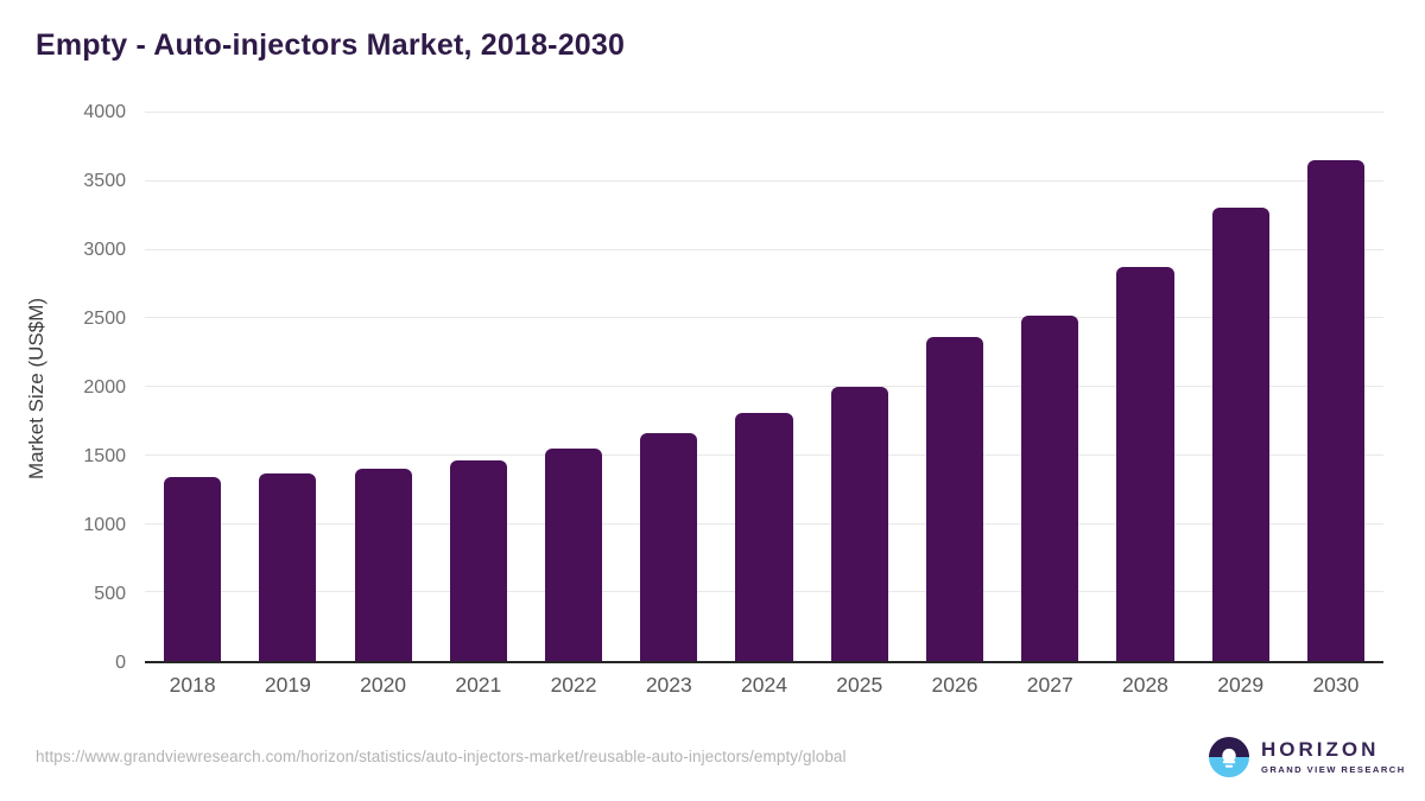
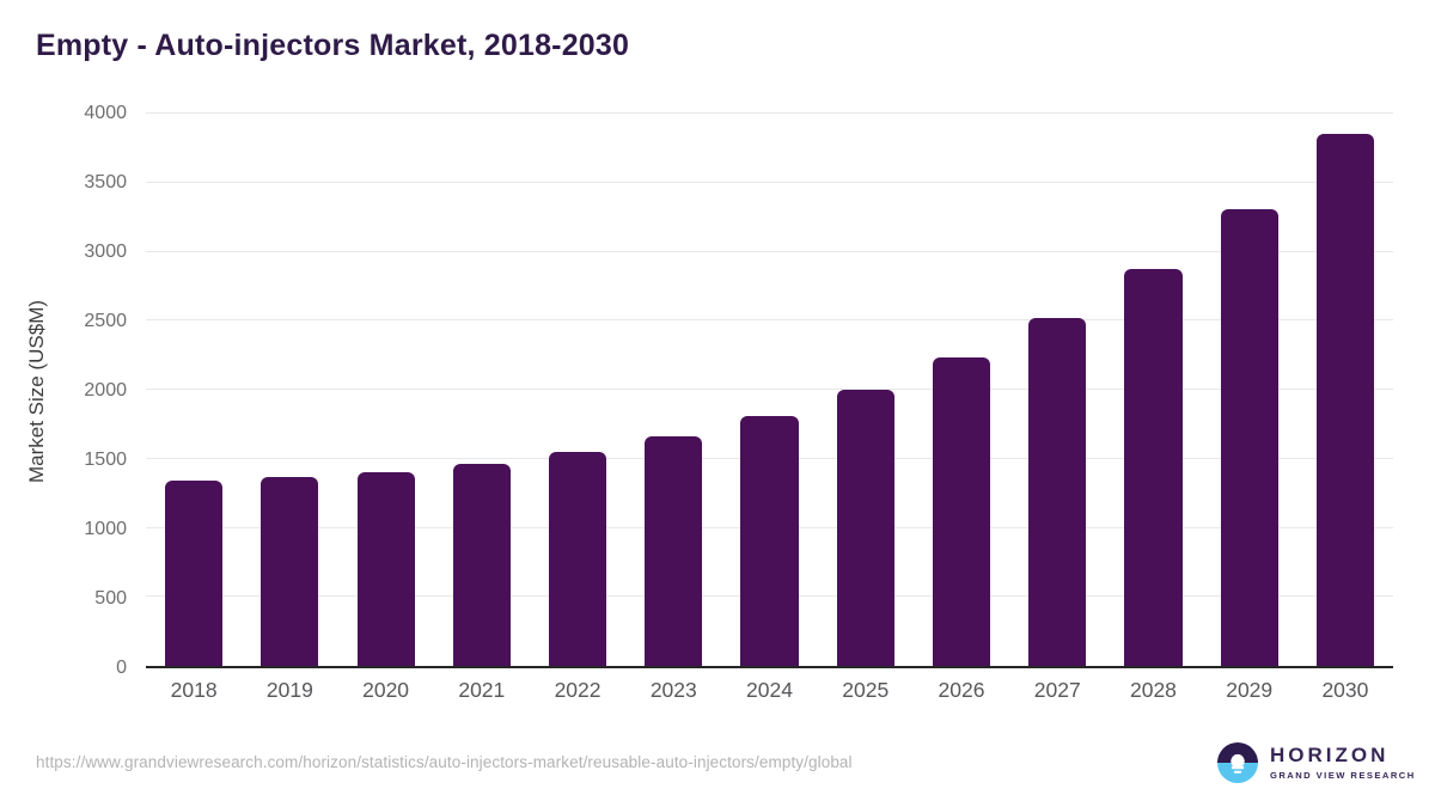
2026: 2360 -> 2230
2030: 3650 -> 3850
